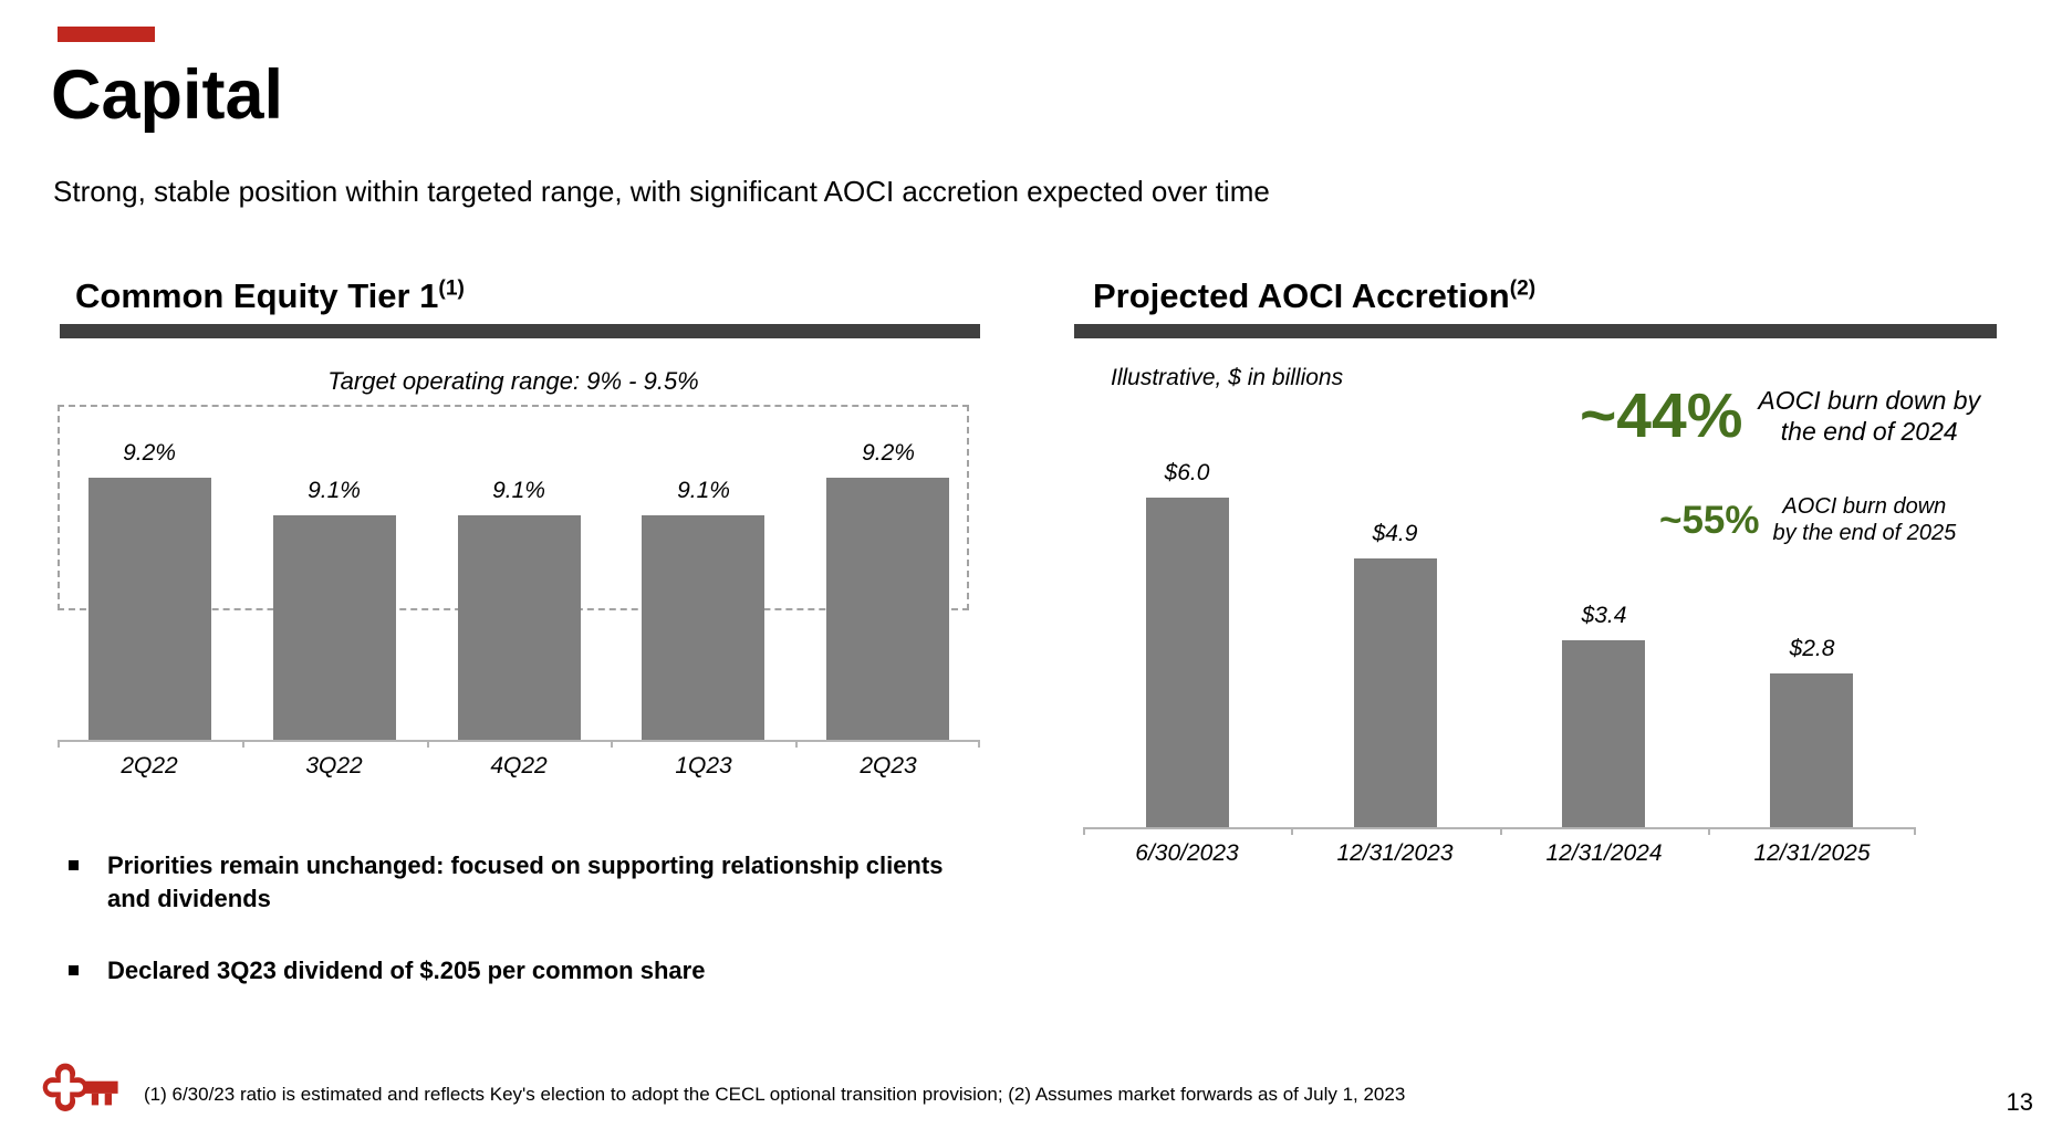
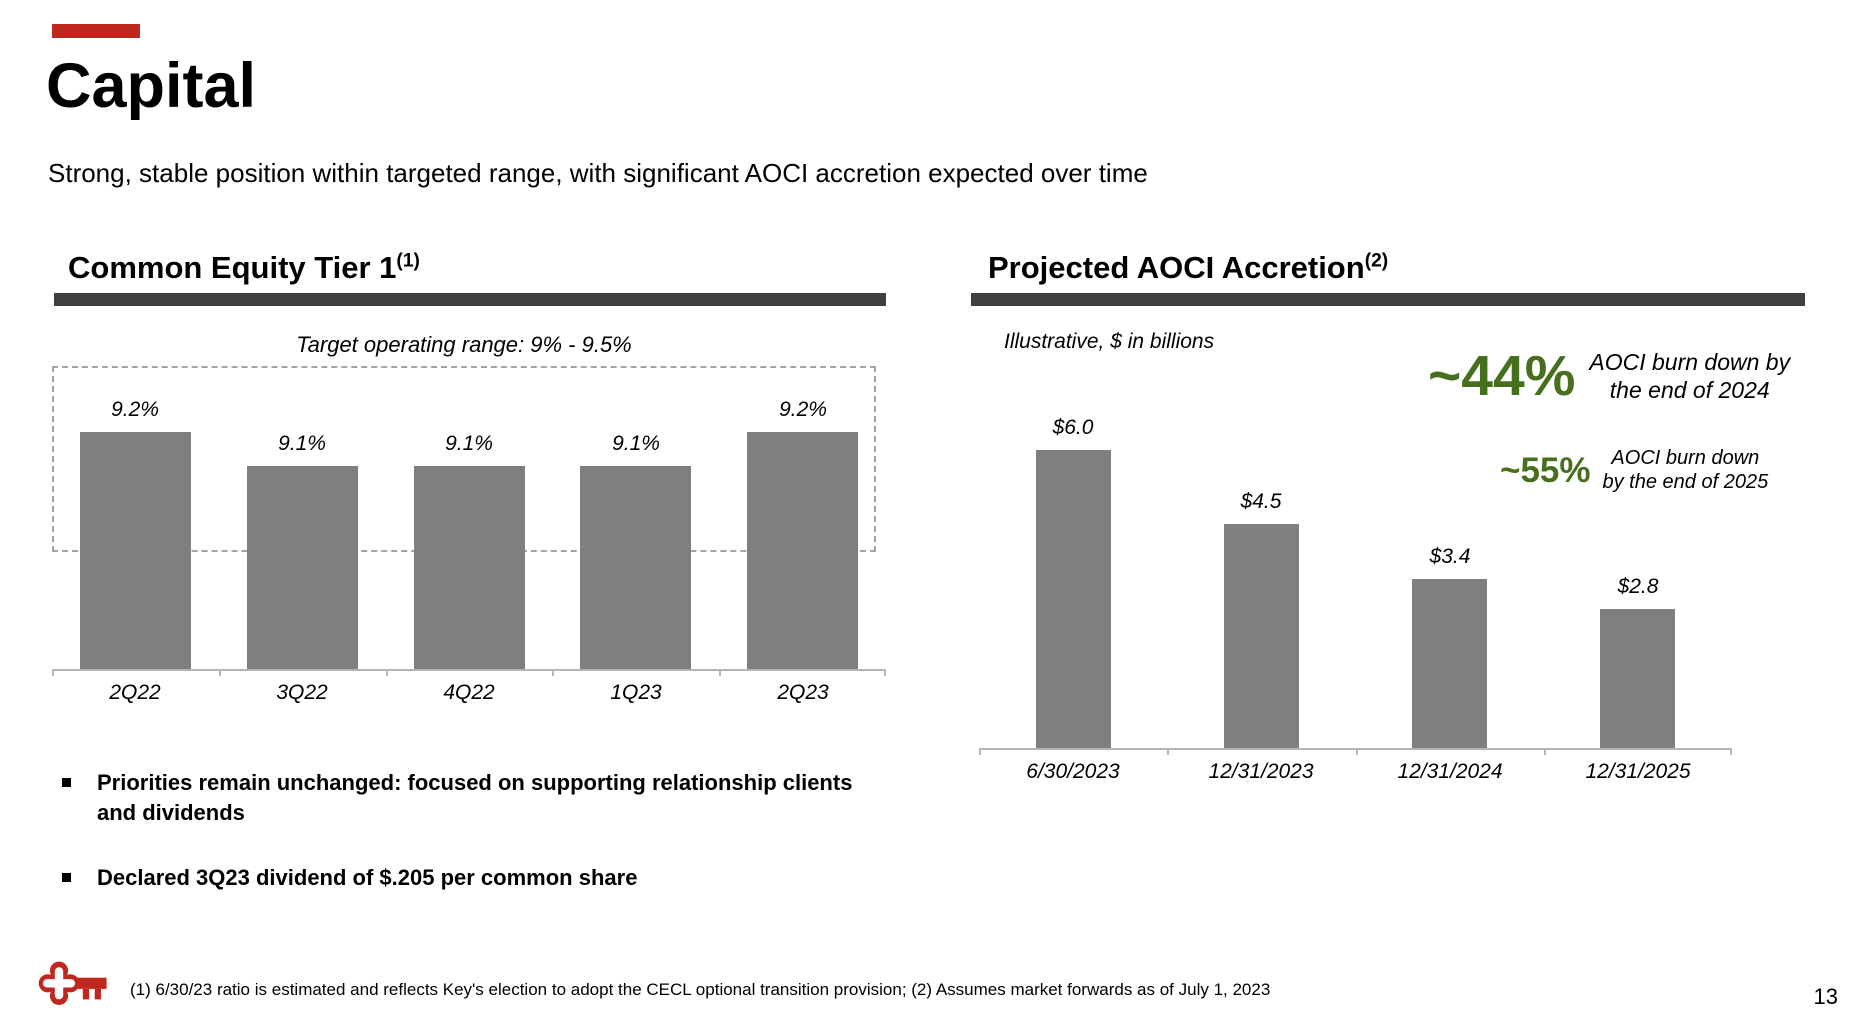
Projected AOCI Accretion/12/31/2023: $4.9 -> $4.5
